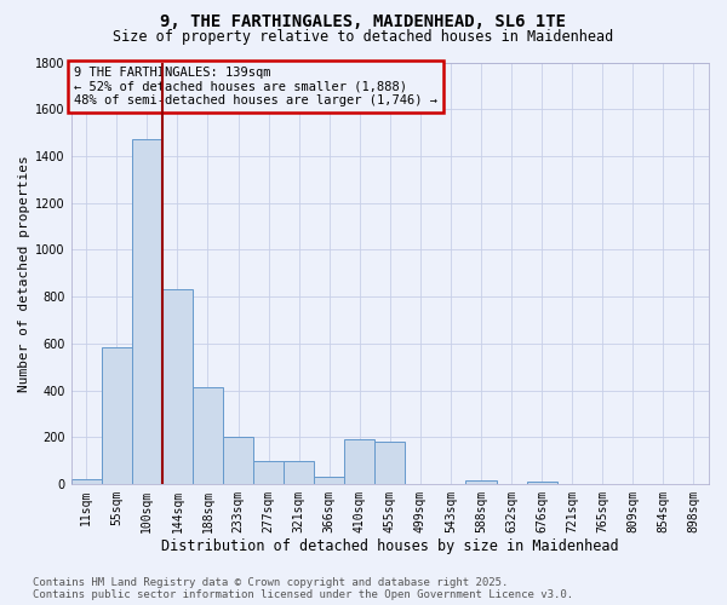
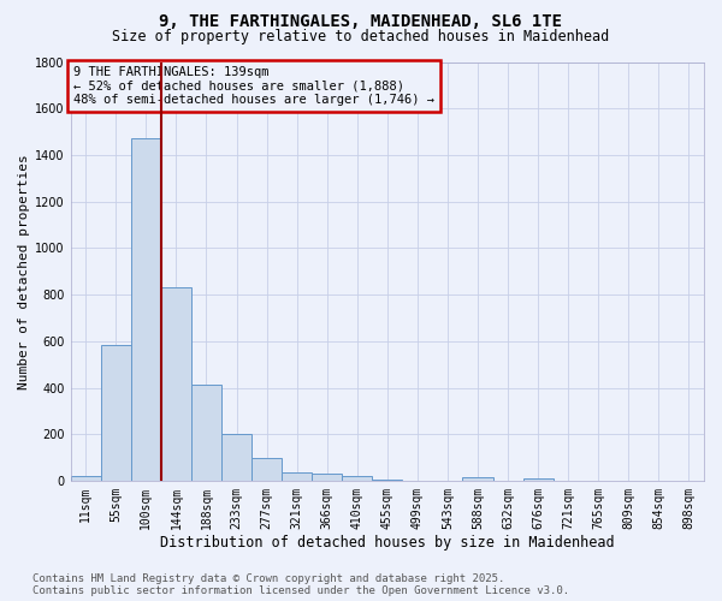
321sqm: 100 -> 40
410sqm: 190 -> 20
455sqm: 180 -> 0
